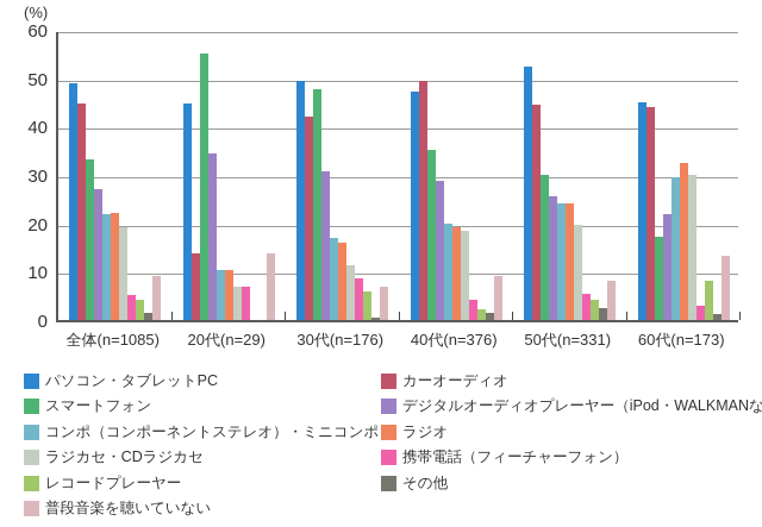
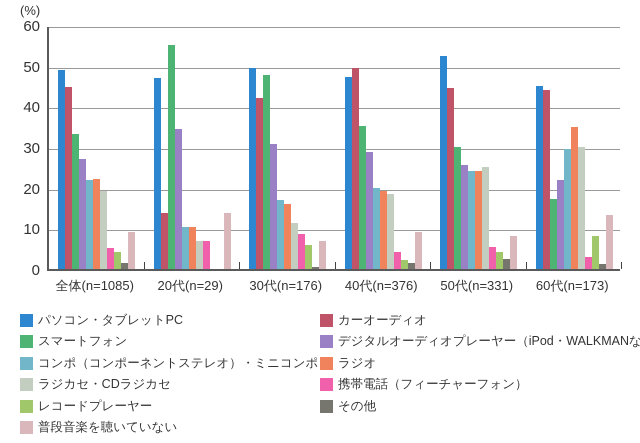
パソコン・タブレットPC/20代(n=29): 45 -> 47
ラジカセ・CDラジカセ/50代(n=331): 20 -> 25
ラジオ/60代(n=173): 32 -> 35
